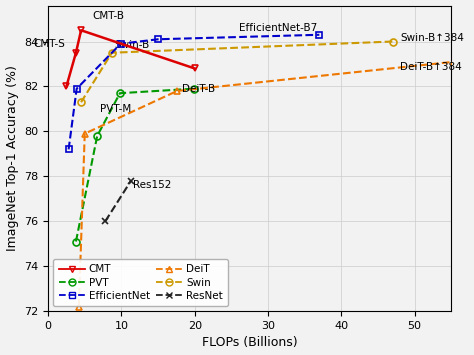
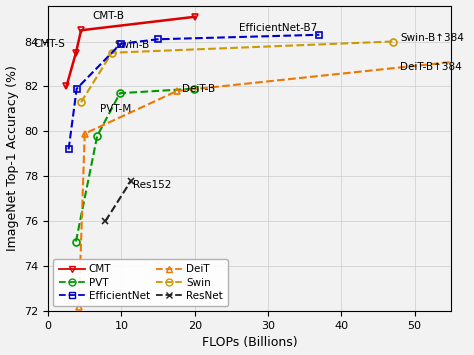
CMT/20: 82.8 -> 85.1
